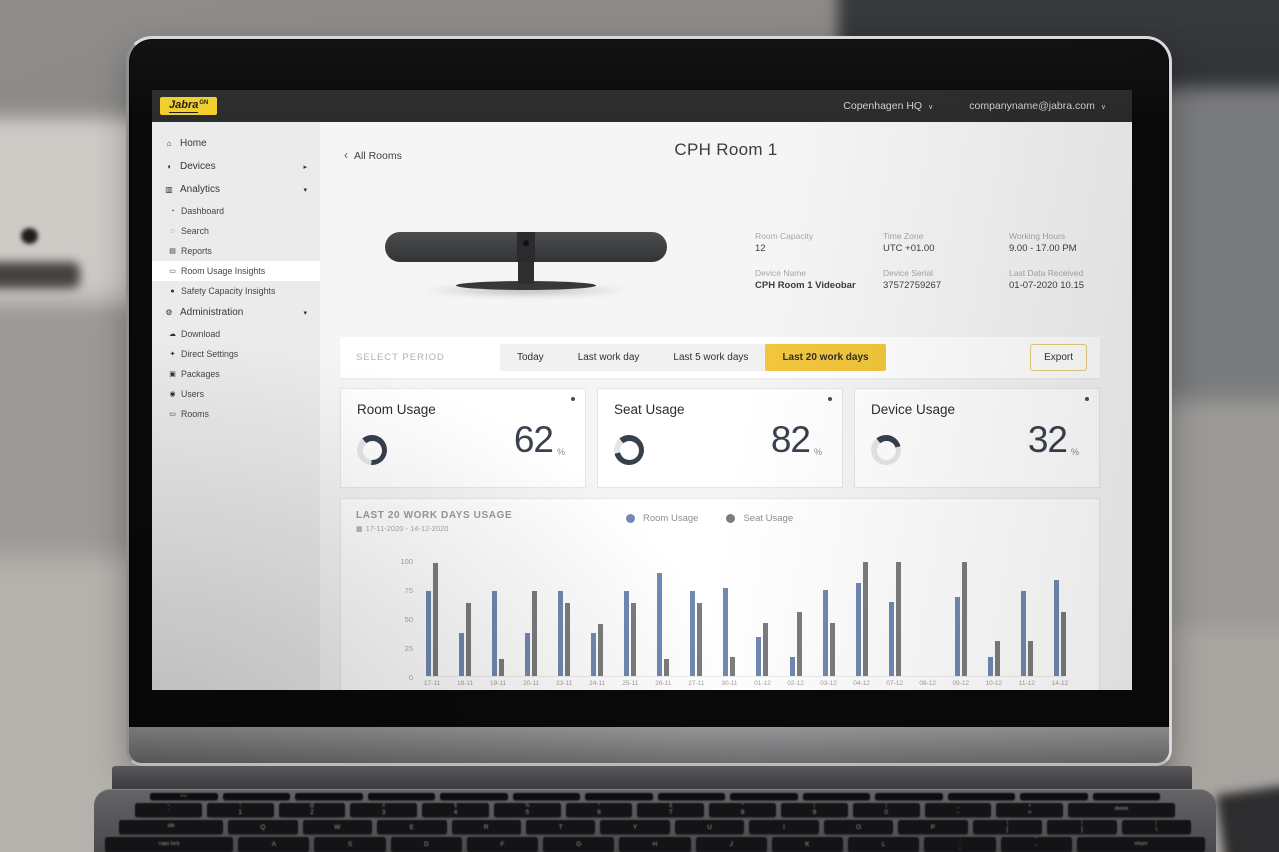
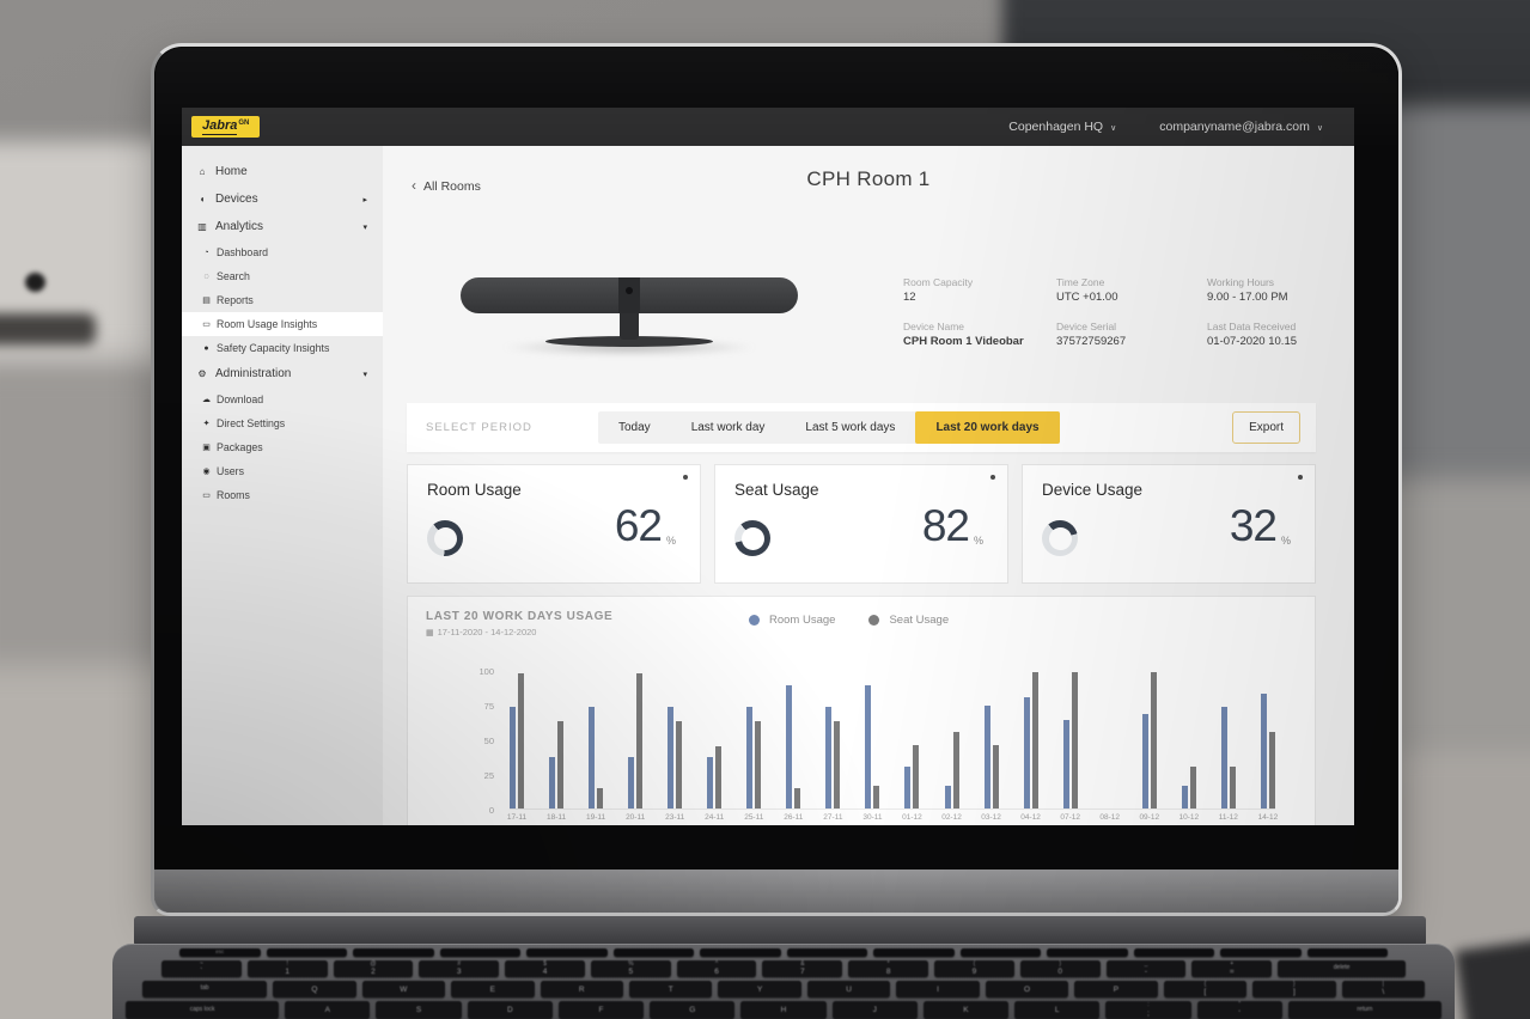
Seat Usage/20-11: 73 -> 97
Room Usage/30-11: 76 -> 89
Room Usage/01-12: 34 -> 30
